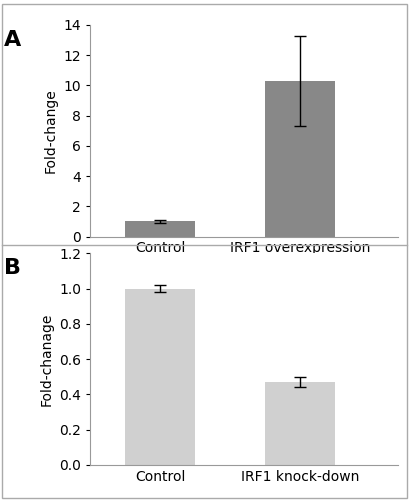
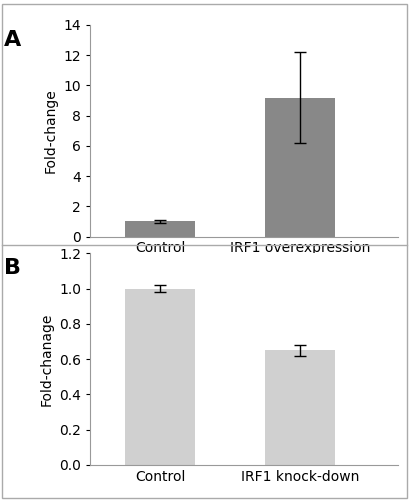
IRF1 overexpression: 10.3 -> 9.2
IRF1 knock-down: 0.47 -> 0.65
